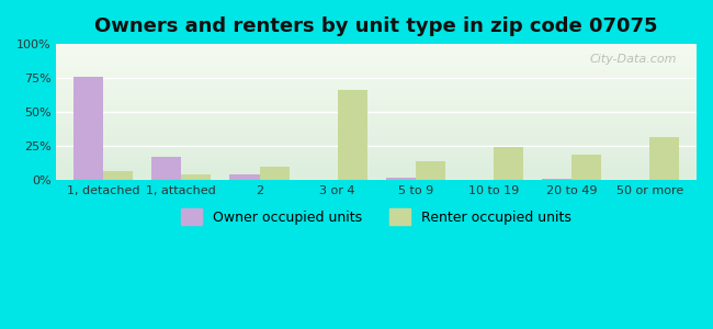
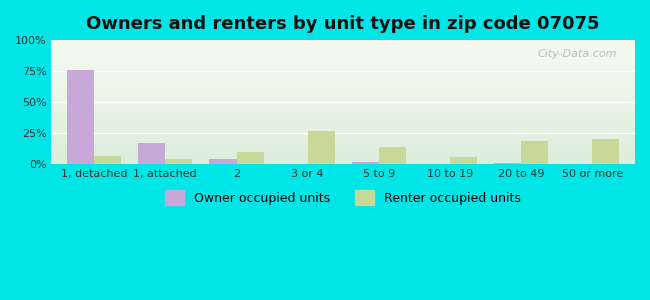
Renter occupied units/3 or 4: 66% -> 27%
Renter occupied units/10 to 19: 24% -> 6%
Renter occupied units/50 or more: 32% -> 20%
